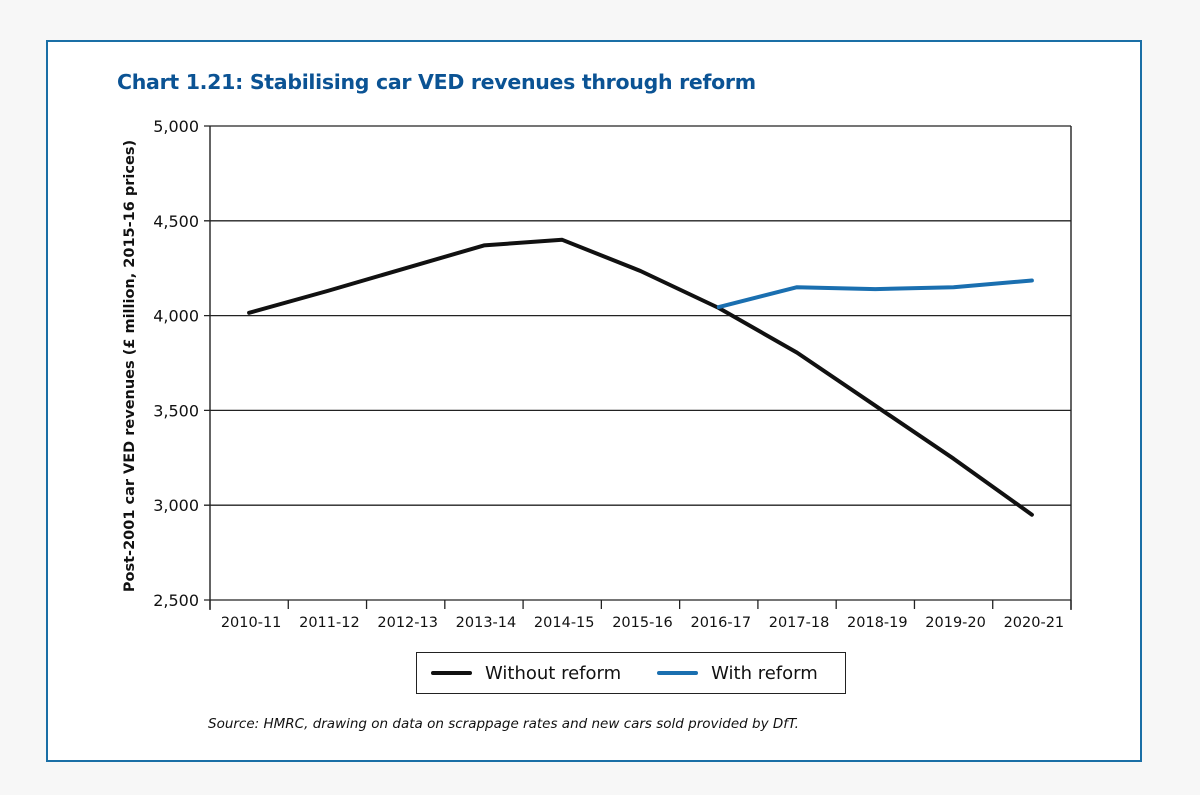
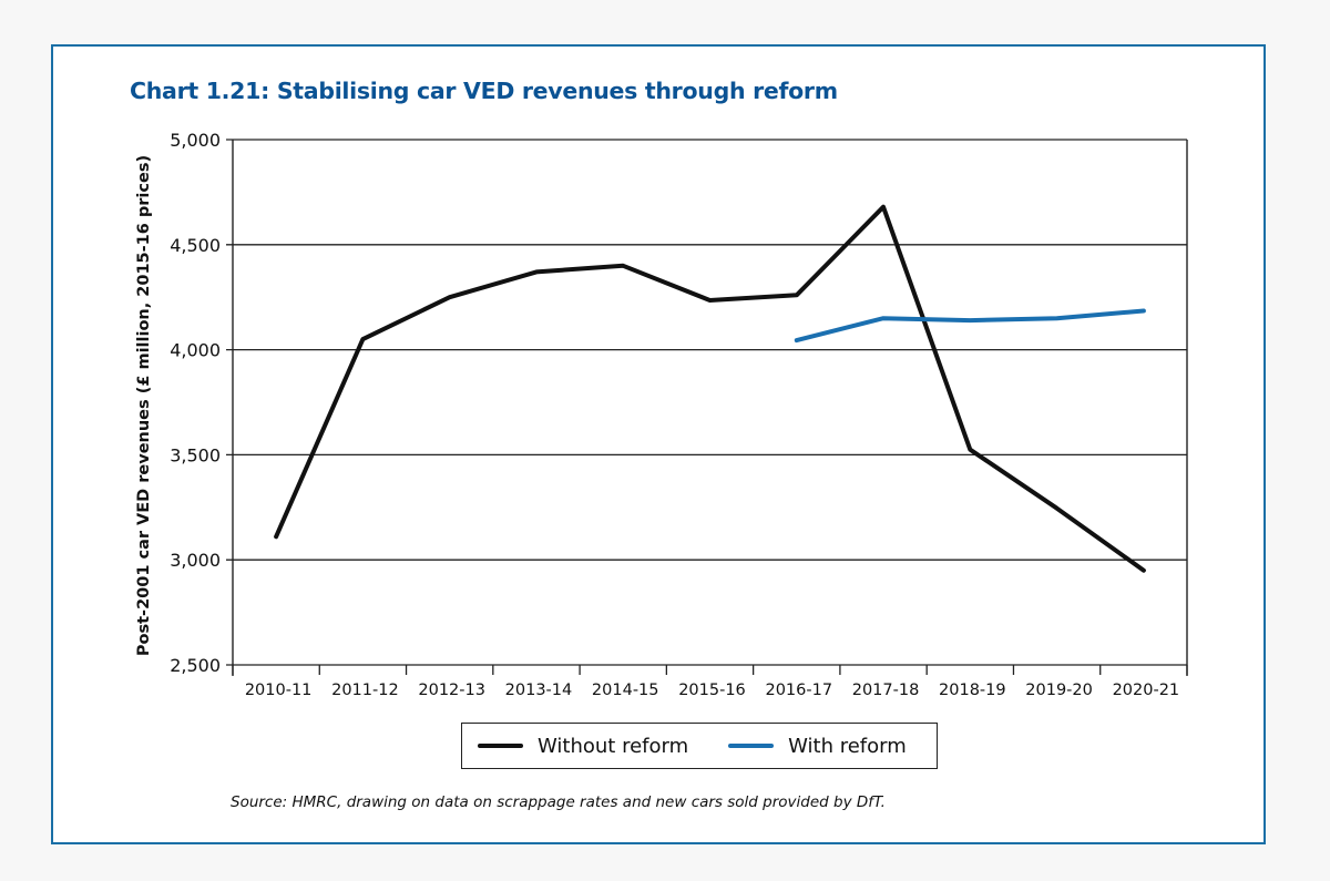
Without reform/2010-11: 4020 -> 3110
Without reform/2011-12: 4130 -> 4050
Without reform/2016-17: 4040 -> 4260
Without reform/2017-18: 3800 -> 4680
